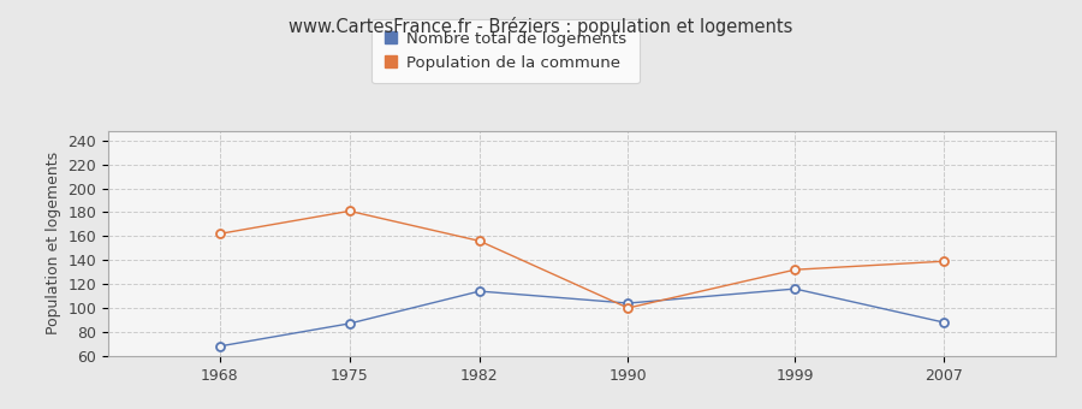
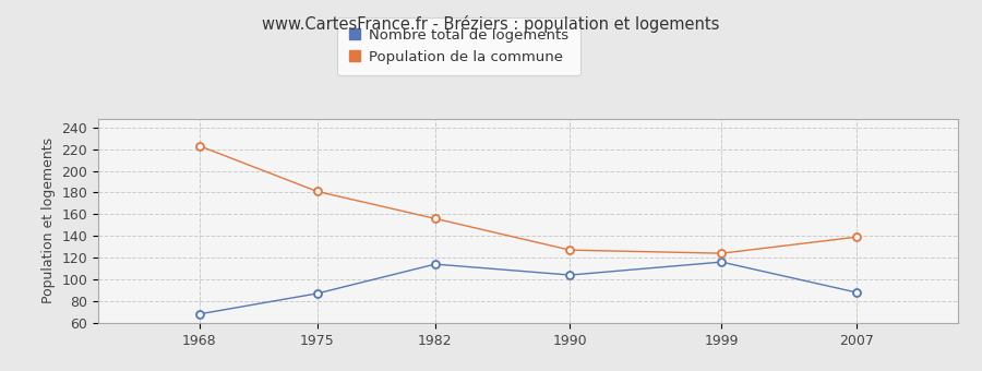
Population de la commune/1968: 162 -> 223
Population de la commune/1990: 100 -> 127
Population de la commune/1999: 132 -> 124
